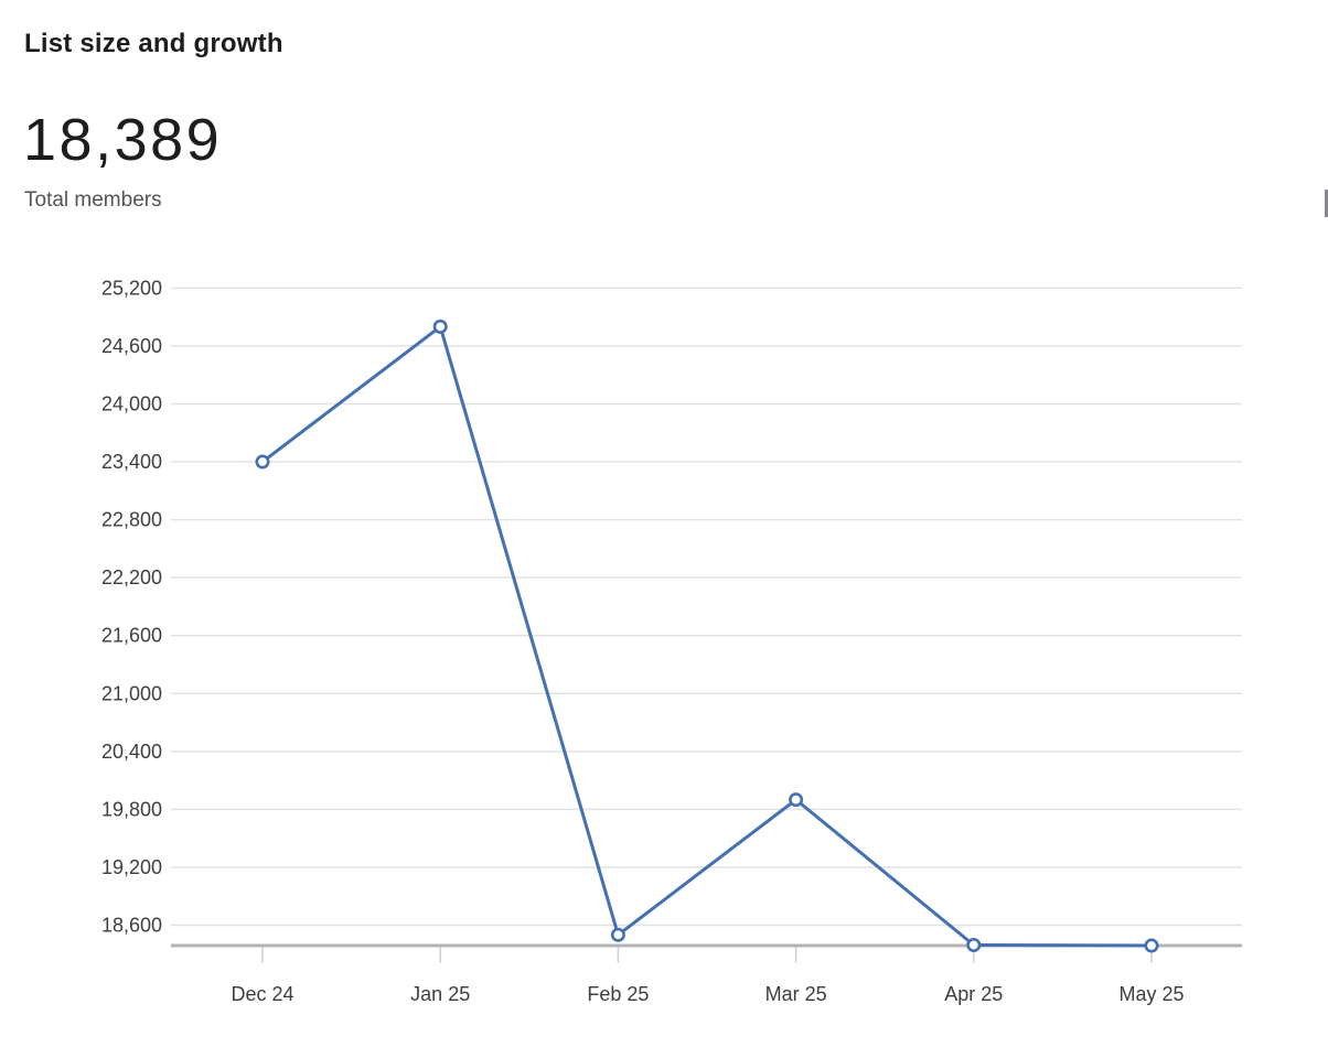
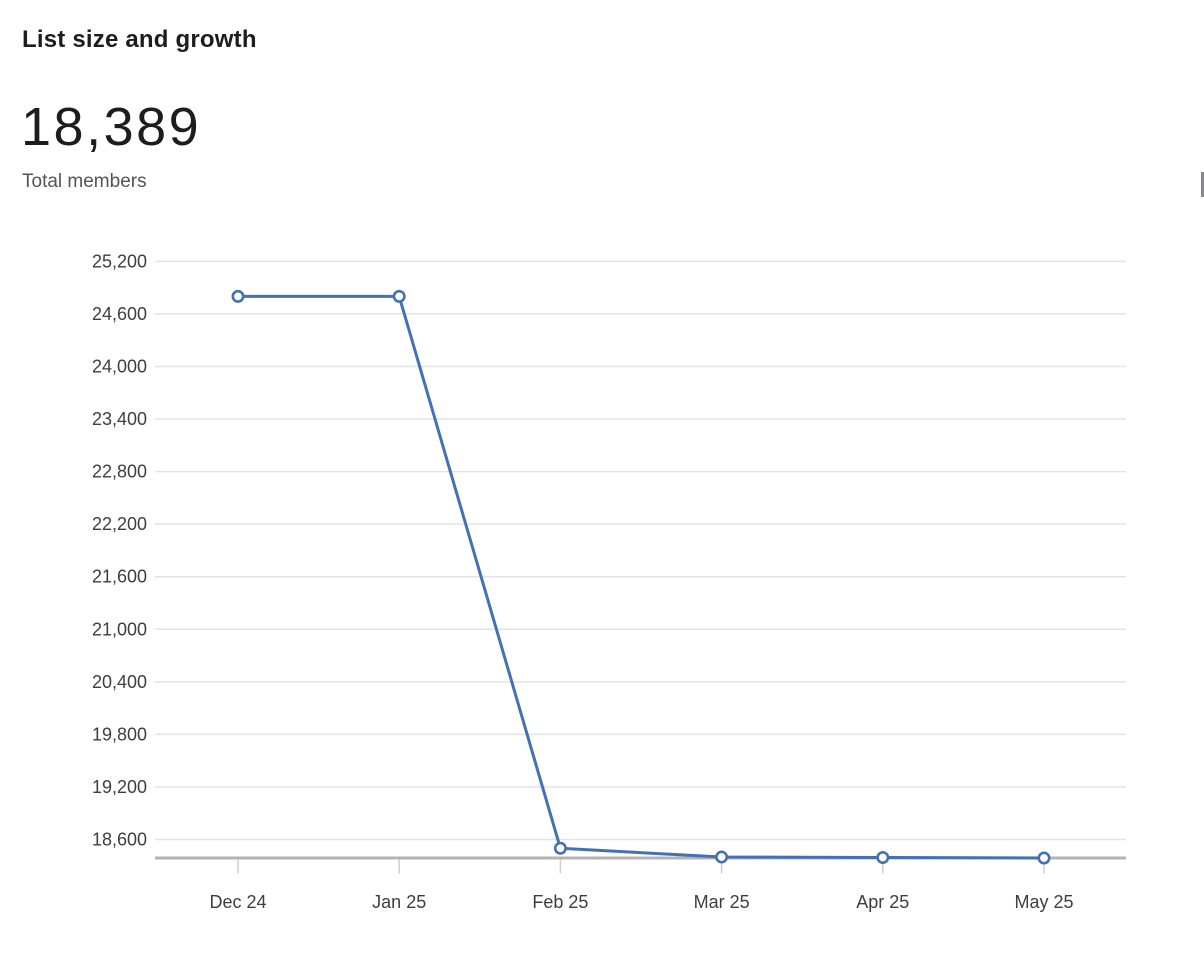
Dec 24: 23400 -> 24800
Mar 25: 19900 -> 18400
